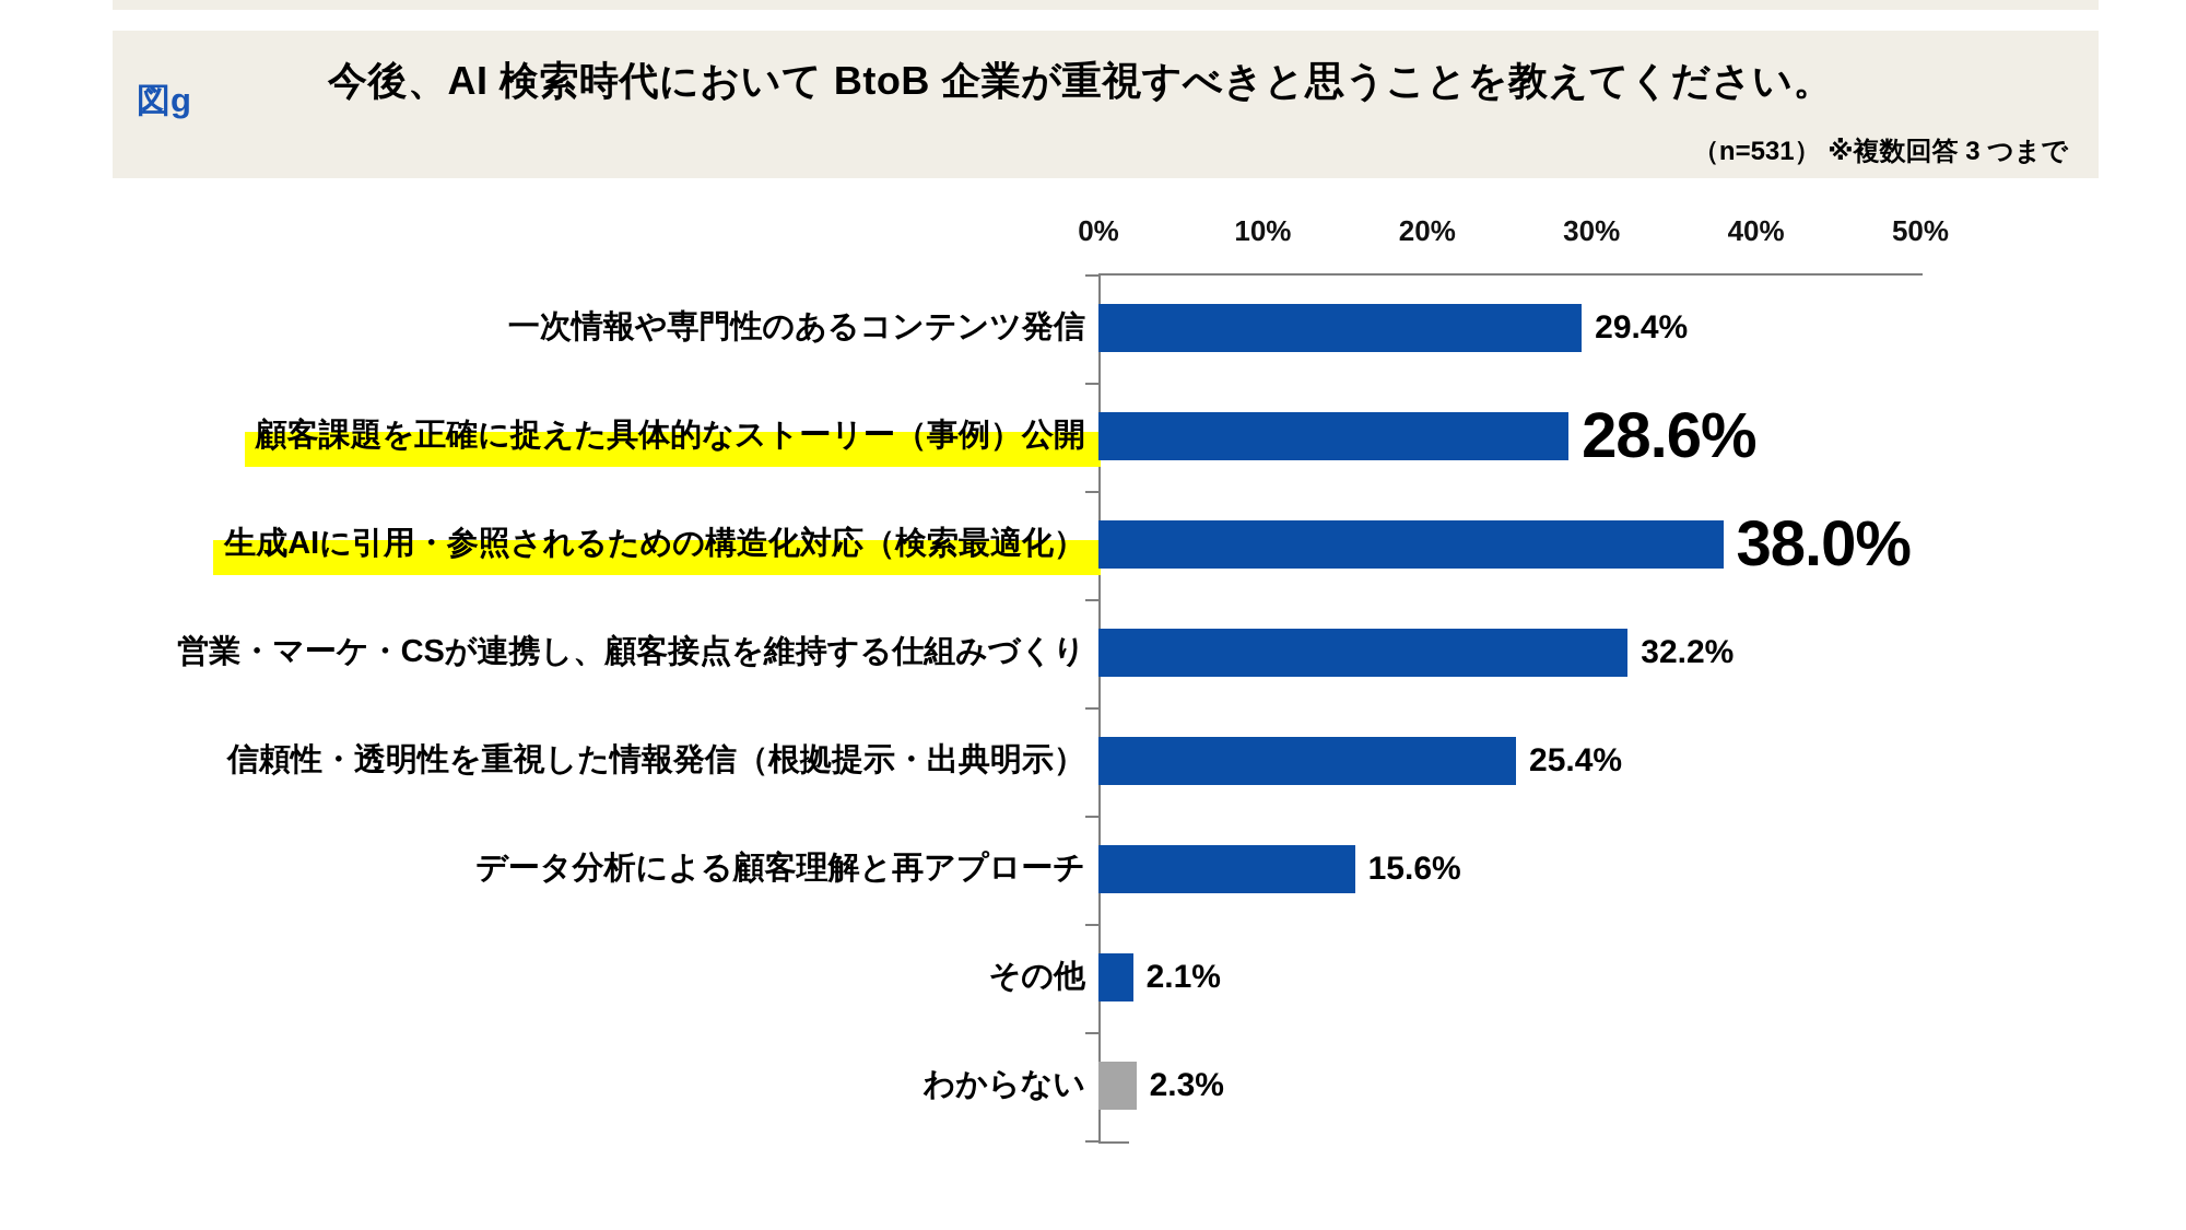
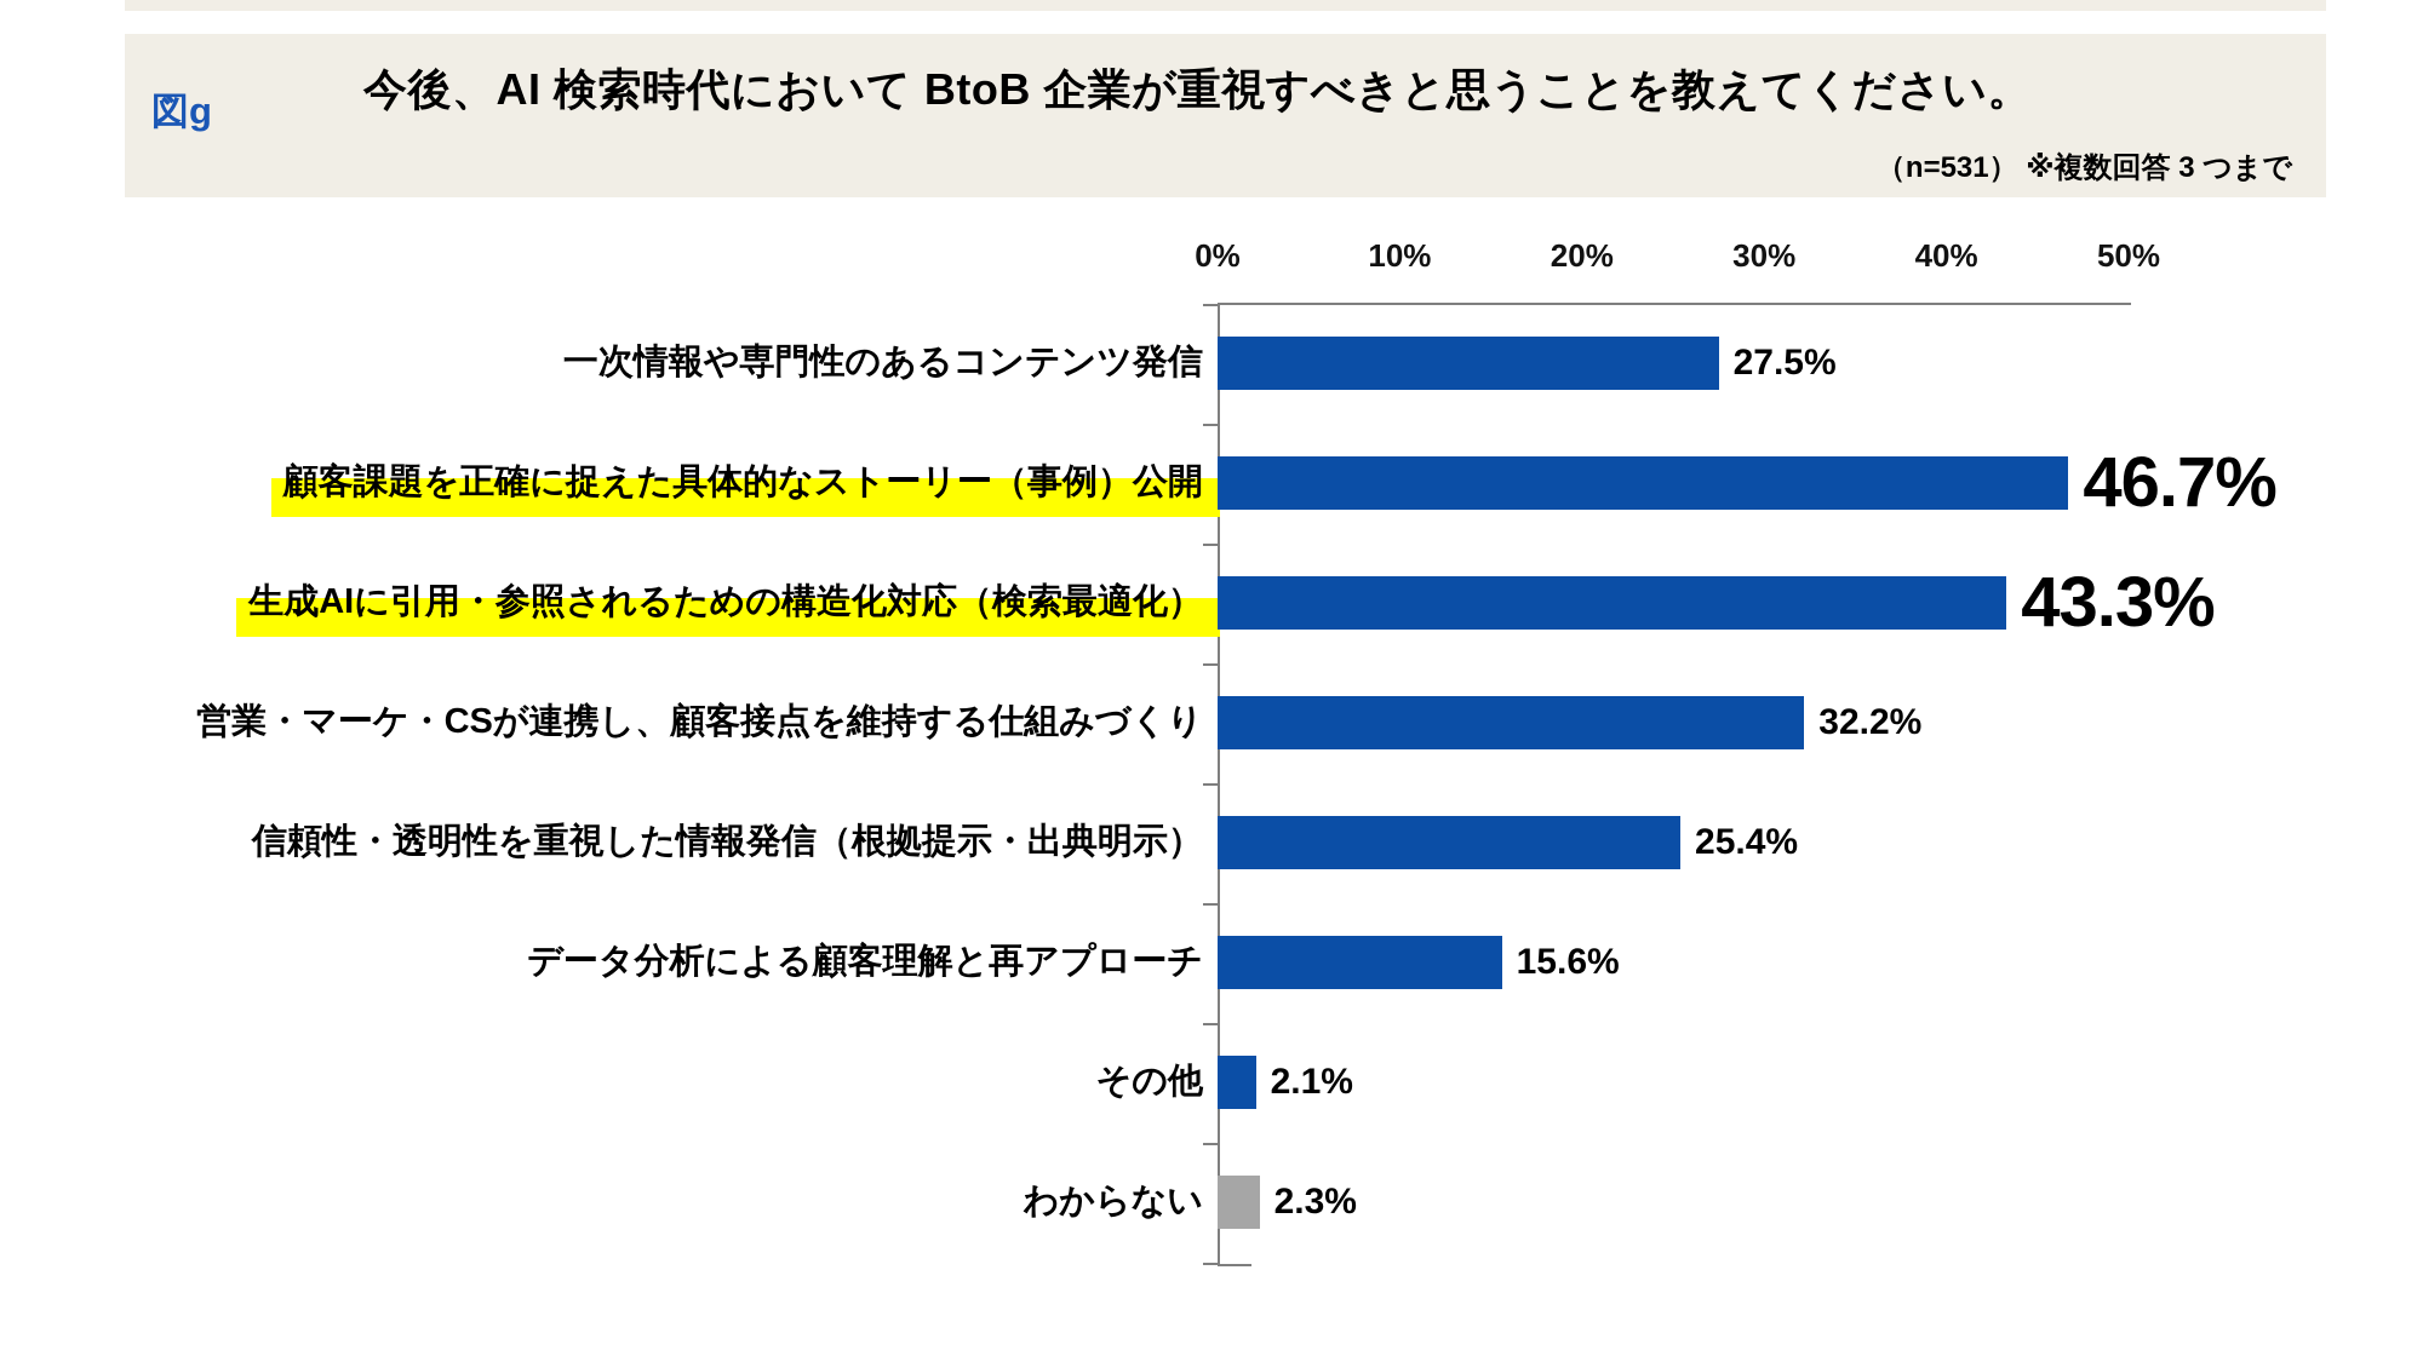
一次情報や専門性のあるコンテンツ発信: 29.4% -> 27.5%
顧客課題を正確に捉えた具体的なストーリー（事例）公開: 28.6% -> 46.7%
生成AIに引用・参照されるための構造化対応（検索最適化）: 38.0% -> 43.3%
